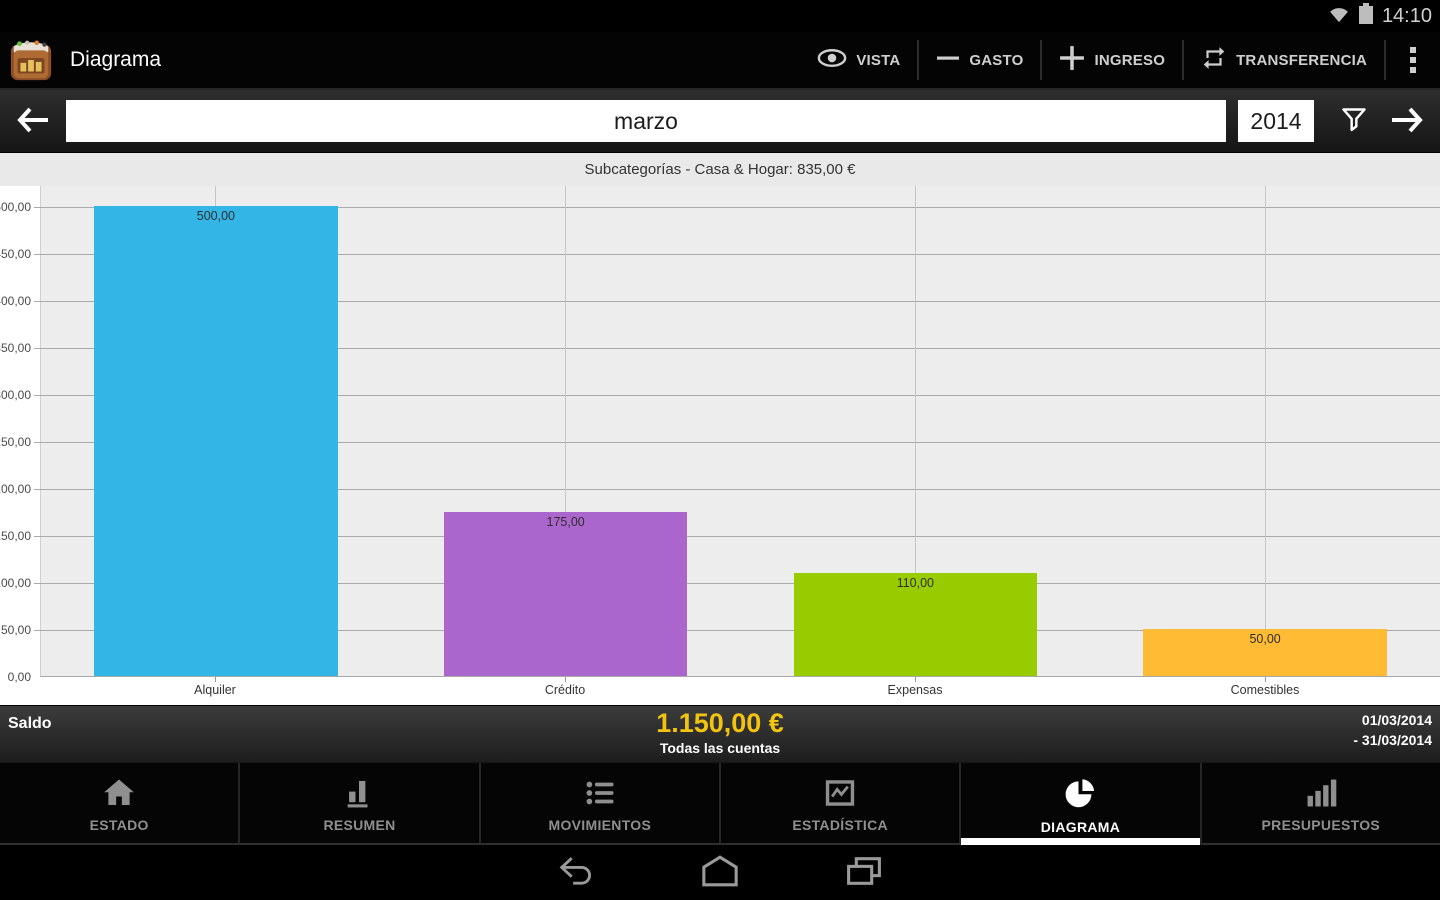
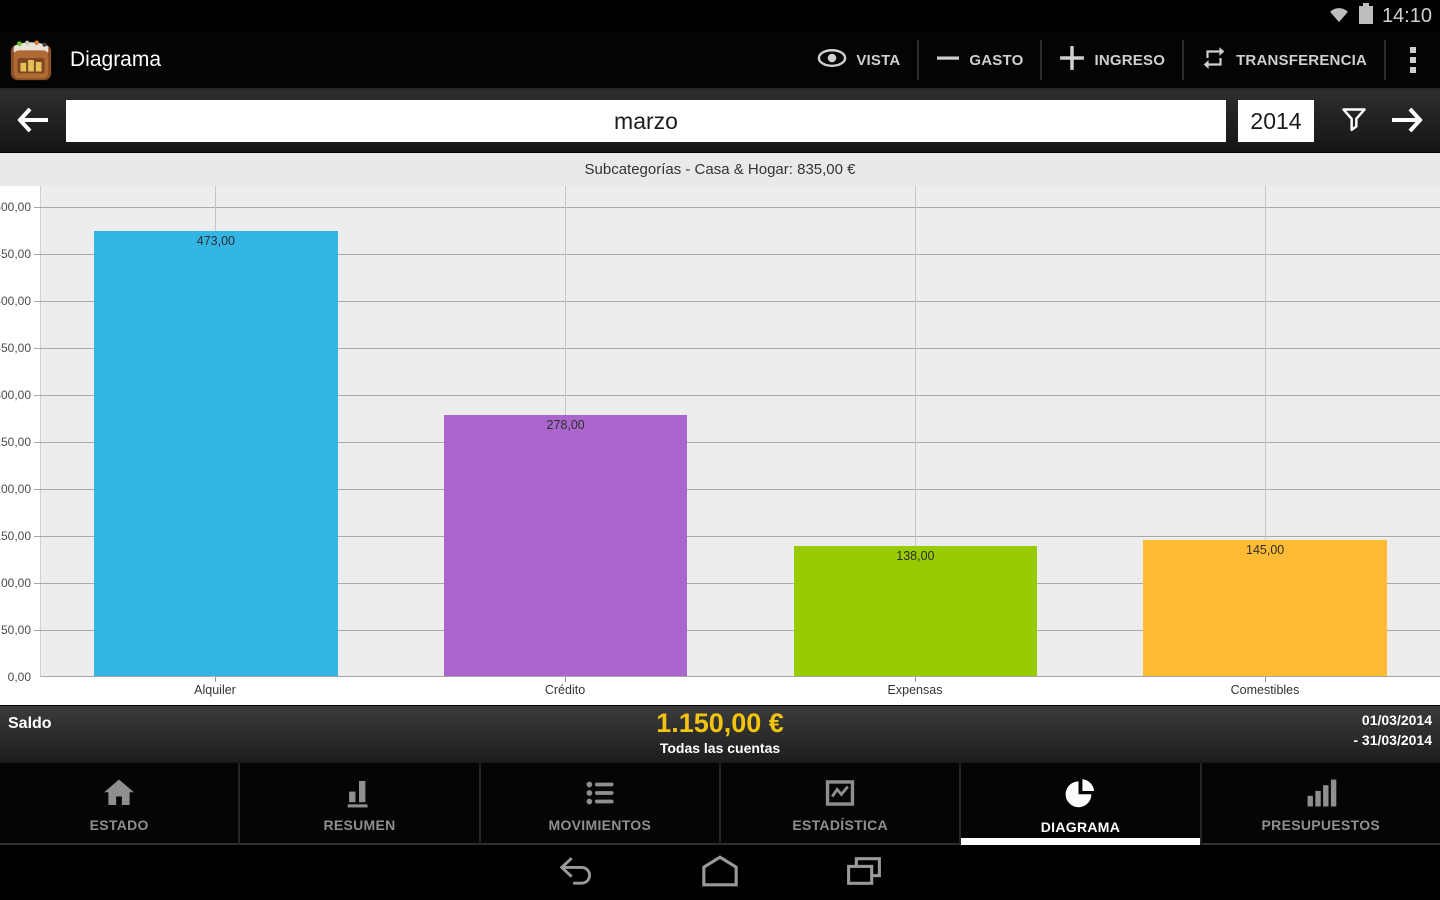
Alquiler: 500,00 -> 473,00
Crédito: 175,00 -> 278,00
Expensas: 110,00 -> 138,00
Comestibles: 50,00 -> 145,00
